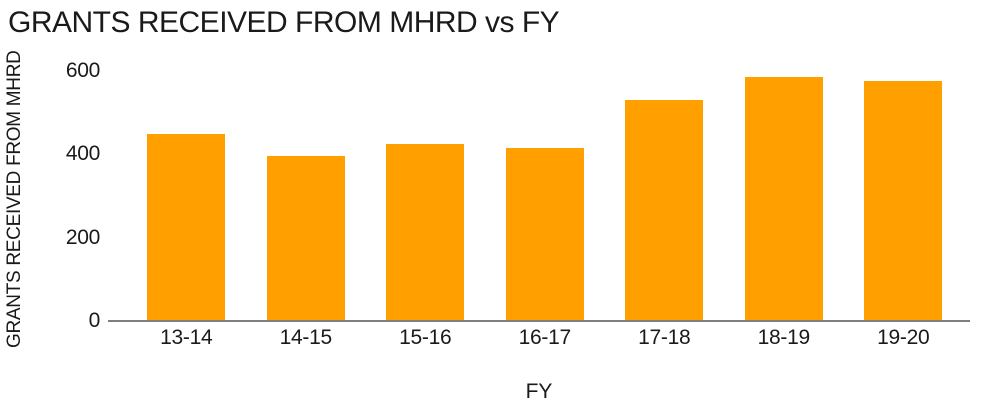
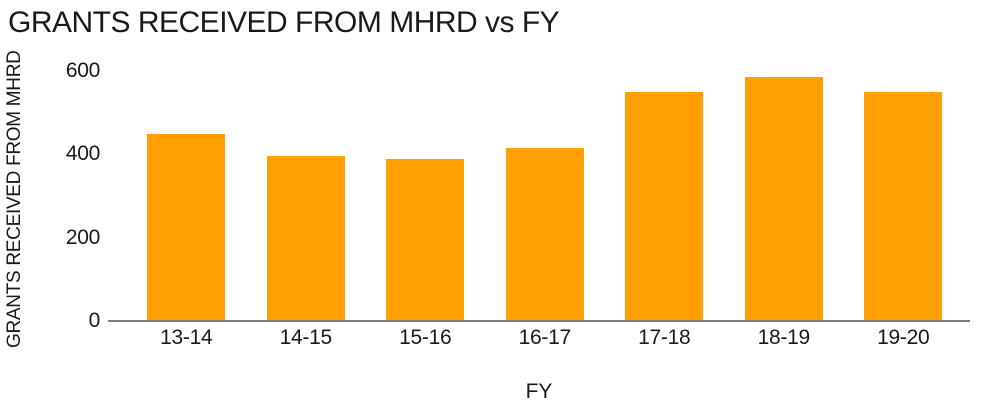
15-16: 420 -> 390
17-18: 530 -> 550
19-20: 580 -> 550
